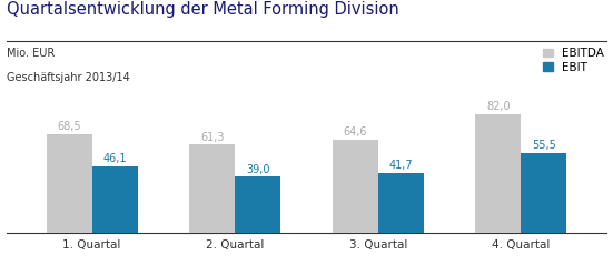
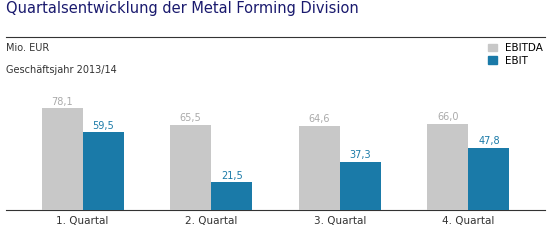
EBITDA/1. Quartal: 68,5 -> 78,1
EBIT/1. Quartal: 46,1 -> 59,5
EBITDA/2. Quartal: 61,3 -> 65,5
EBIT/2. Quartal: 39,0 -> 21,5
EBIT/3. Quartal: 41,7 -> 37,3
EBITDA/4. Quartal: 82,0 -> 66,0
EBIT/4. Quartal: 55,5 -> 47,8
